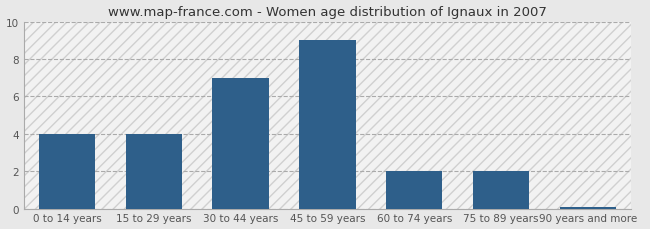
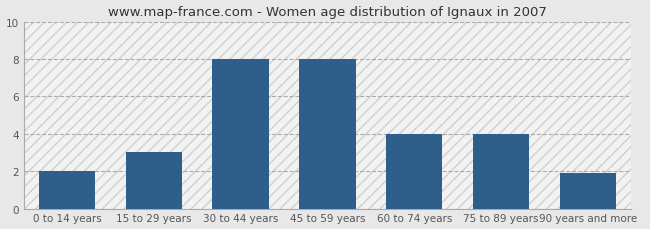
0 to 14 years: 4.0 -> 2.0
15 to 29 years: 4.0 -> 3.0
30 to 44 years: 7.0 -> 8.0
45 to 59 years: 9.0 -> 8.0
60 to 74 years: 2.0 -> 4.0
75 to 89 years: 2.0 -> 4.0
90 years and more: 0.1 -> 1.9
